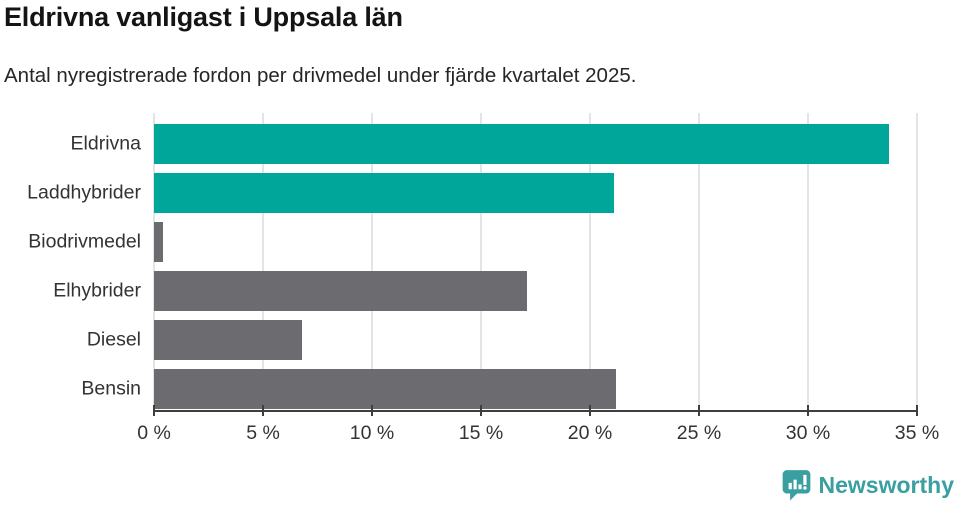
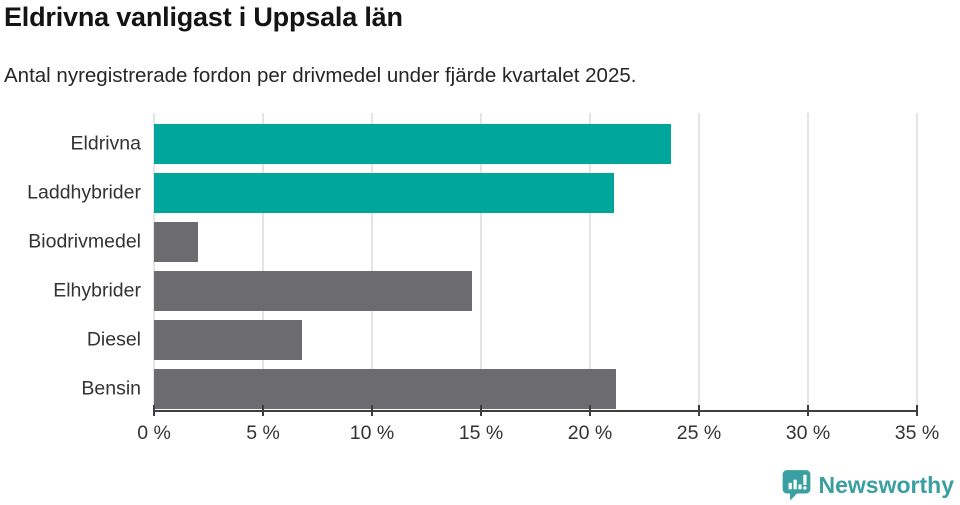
Eldrivna: 33.7% -> 23.7%
Biodrivmedel: 0.4% -> 2.0%
Elhybrider: 17.1% -> 14.6%
